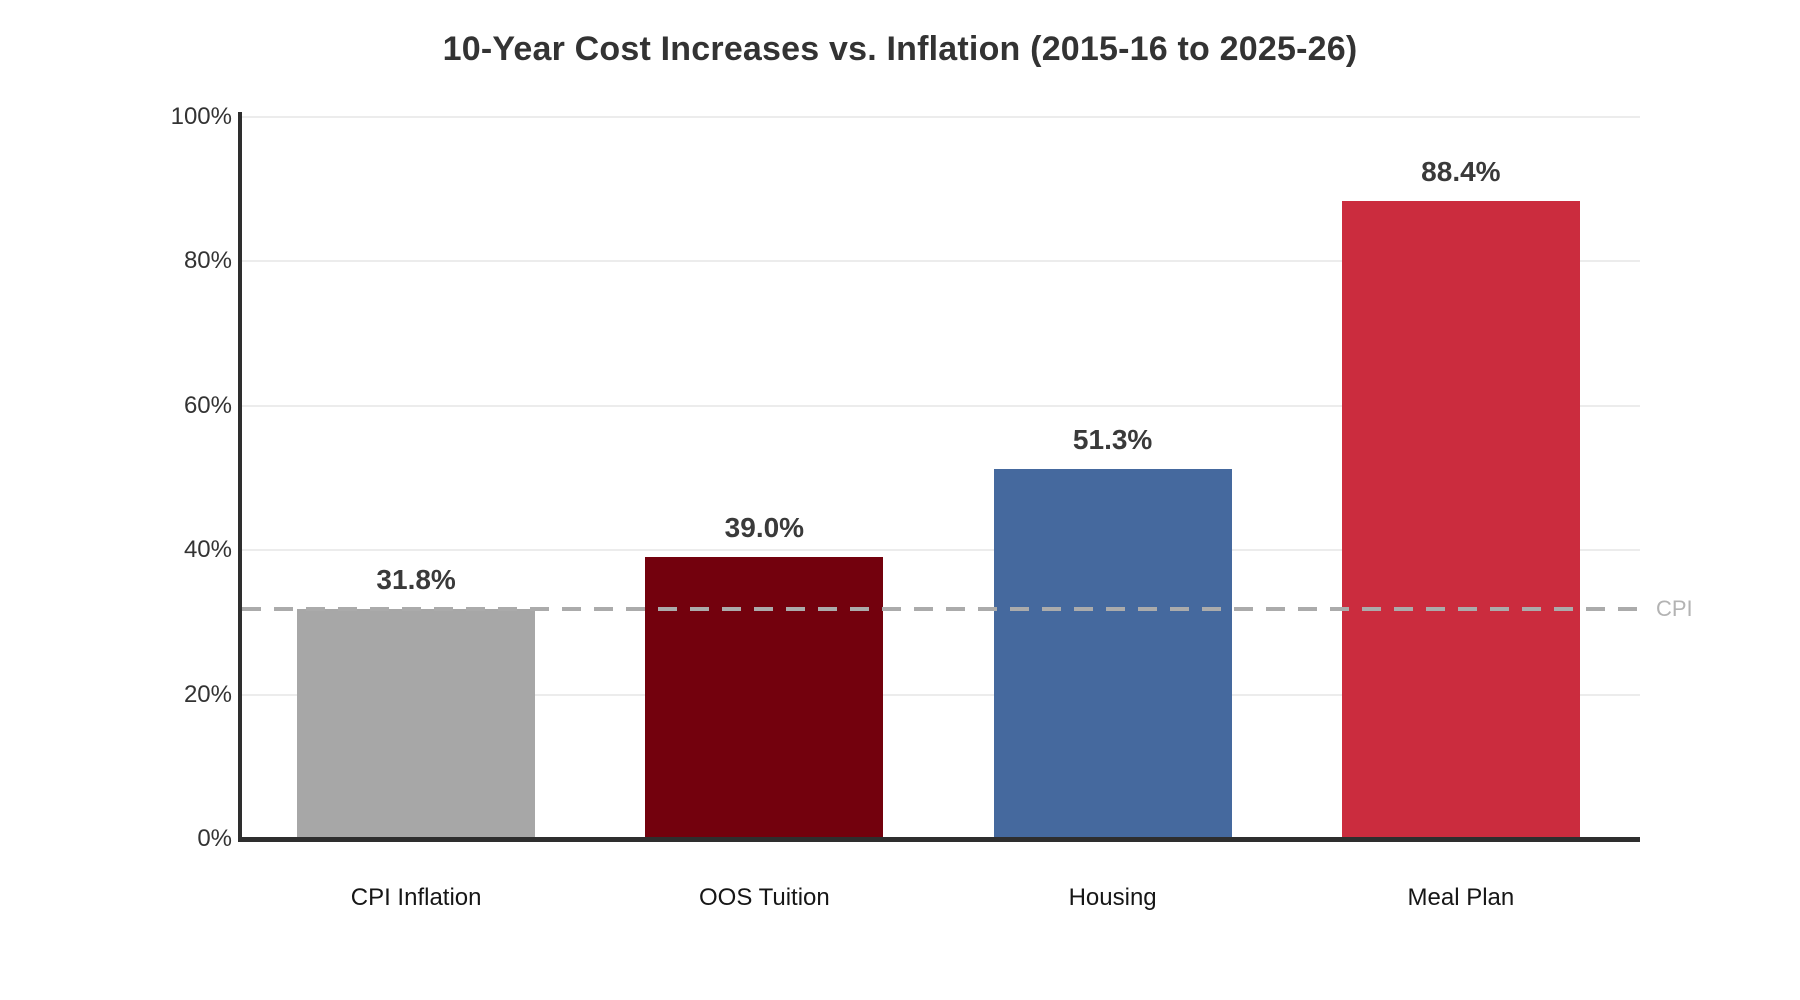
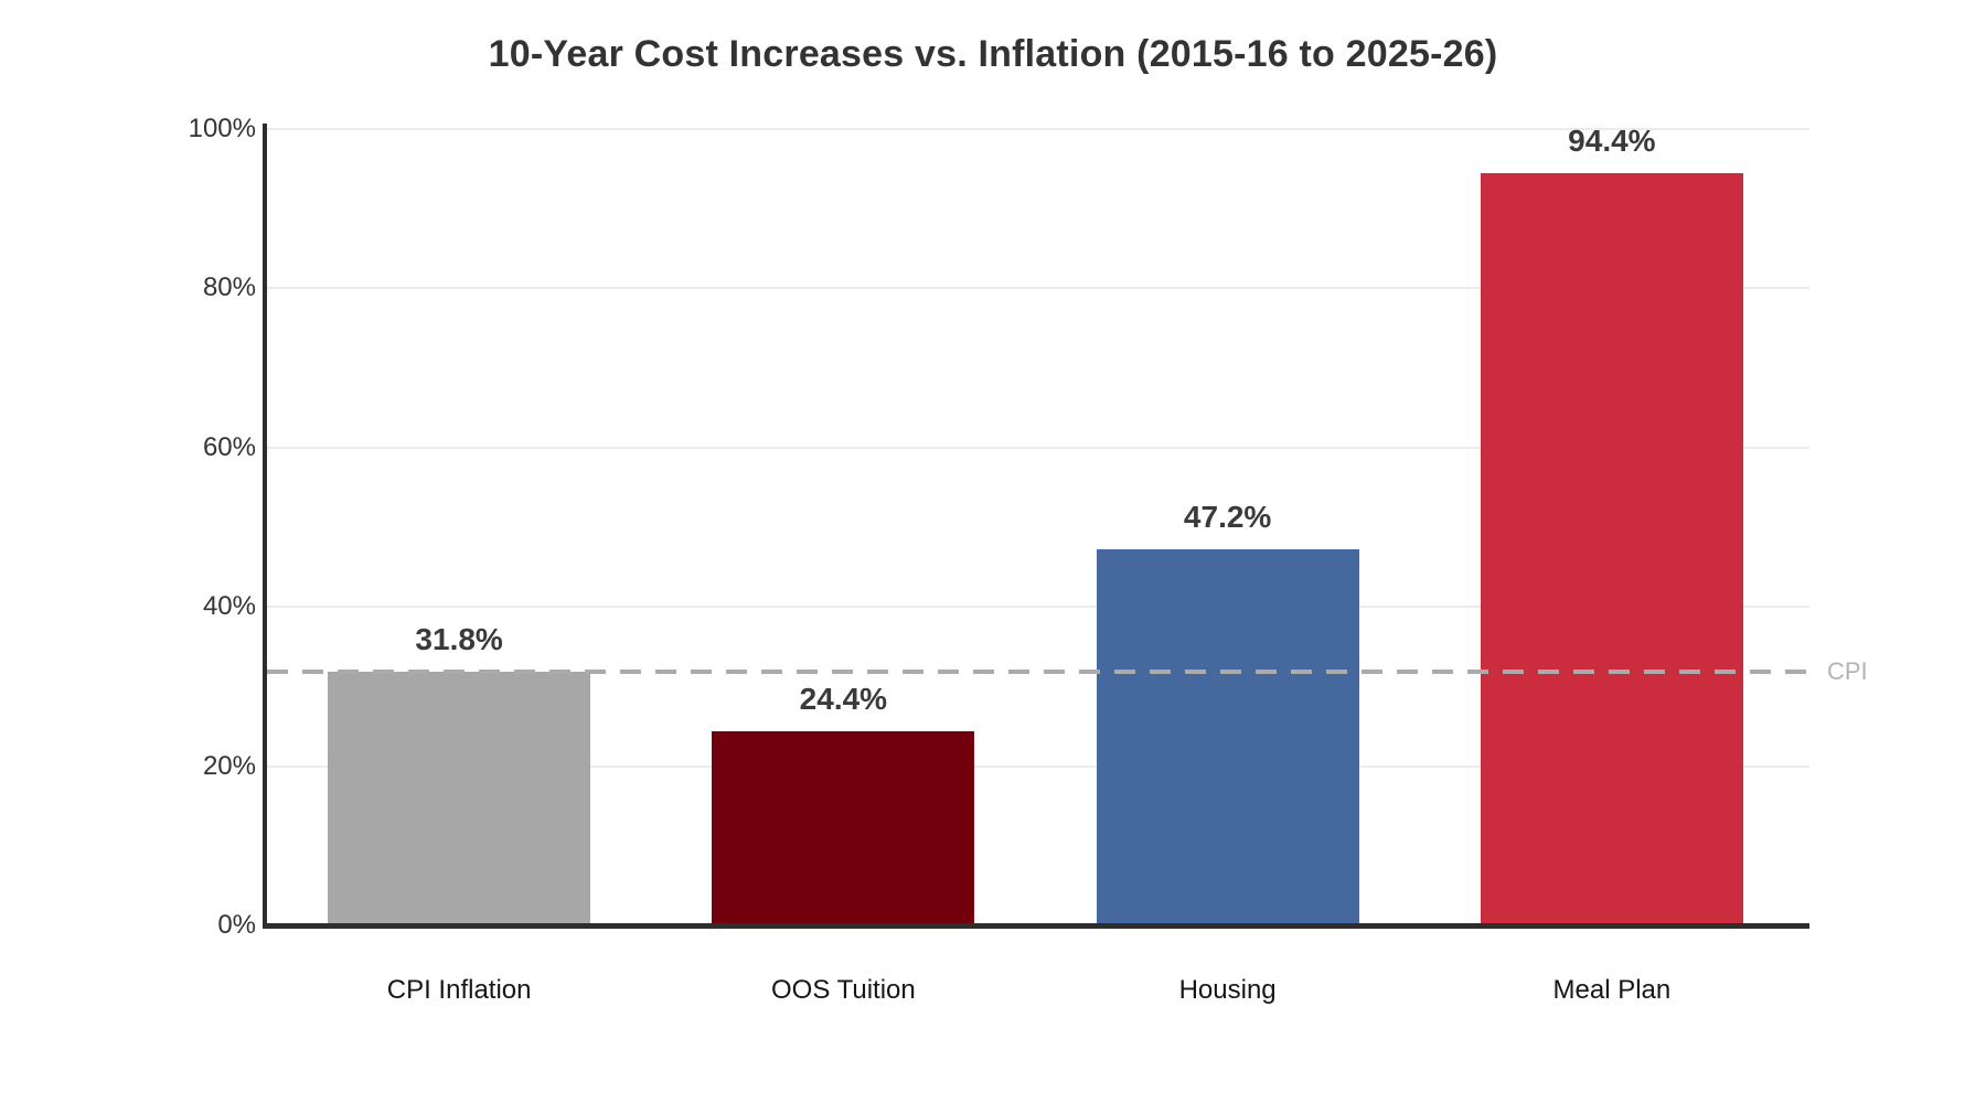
OOS Tuition: 39.0% -> 24.4%
Housing: 51.3% -> 47.2%
Meal Plan: 88.4% -> 94.4%
